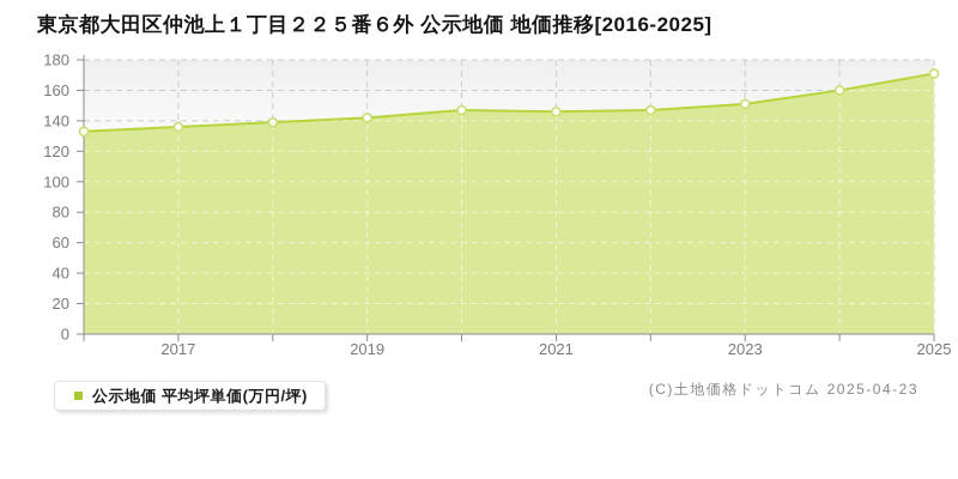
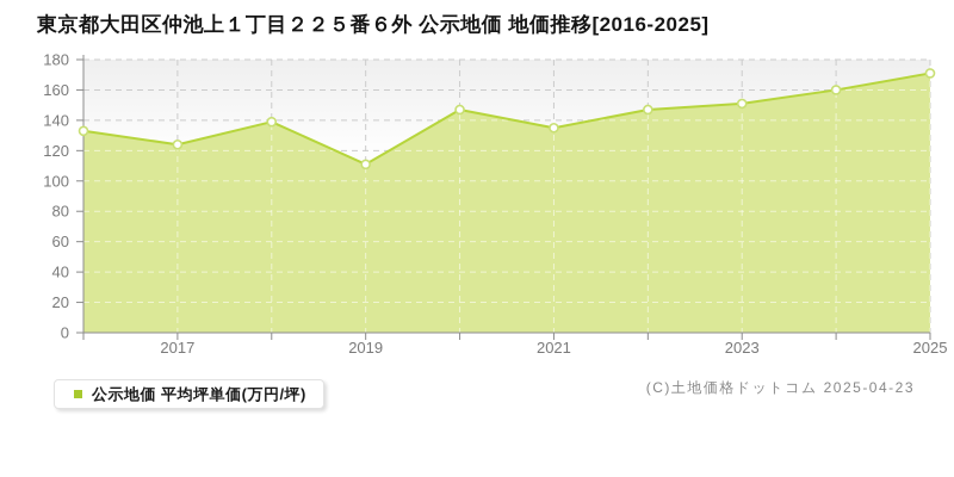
2017: 136 -> 124
2019: 142 -> 111
2021: 146 -> 135
